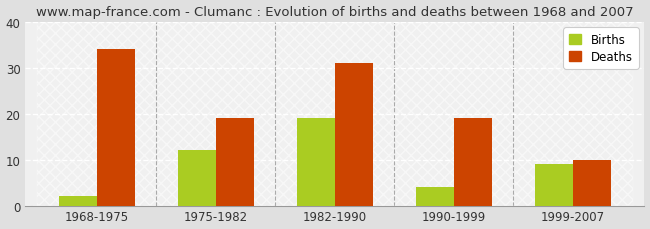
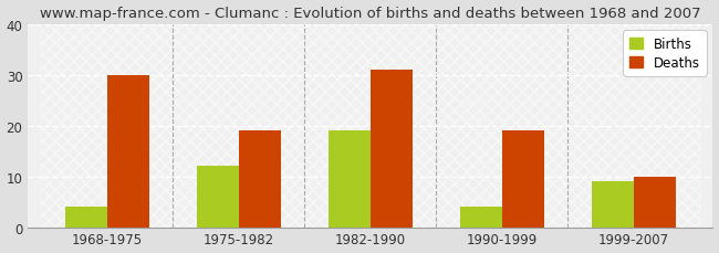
Births/1968-1975: 2 -> 4
Deaths/1968-1975: 34 -> 30
